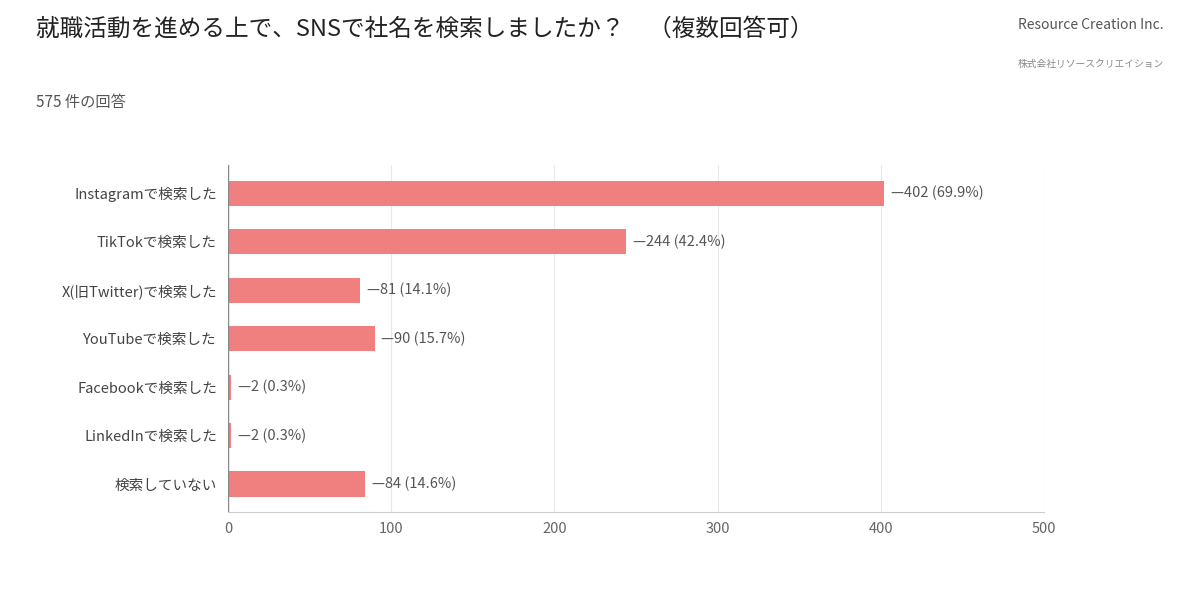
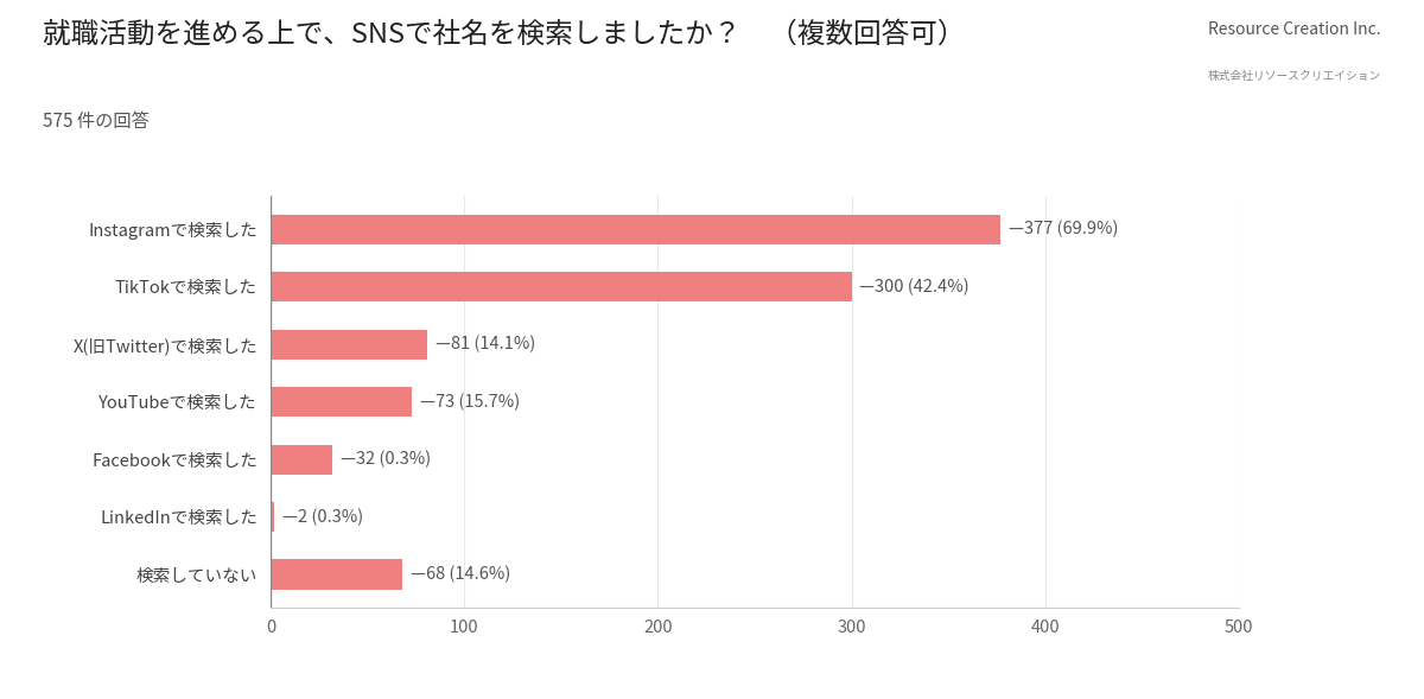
Instagramで検索した: —402 -> —377
TikTokで検索した: —244 -> —300
YouTubeで検索した: —90 -> —73
Facebookで検索した: —2 -> —32
検索していない: —84 -> —68
